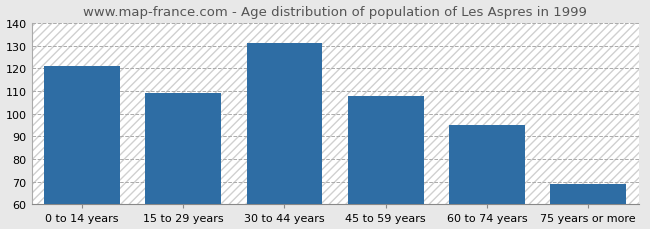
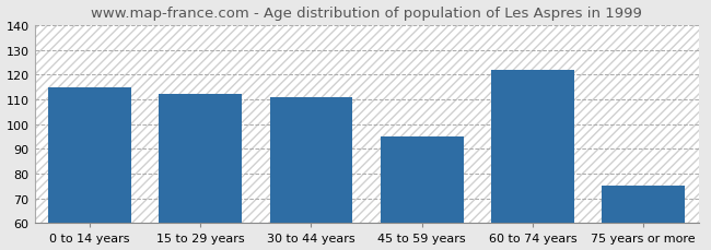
0 to 14 years: 121 -> 115
15 to 29 years: 109 -> 112
30 to 44 years: 131 -> 111
45 to 59 years: 108 -> 95
60 to 74 years: 95 -> 122
75 years or more: 69 -> 75
